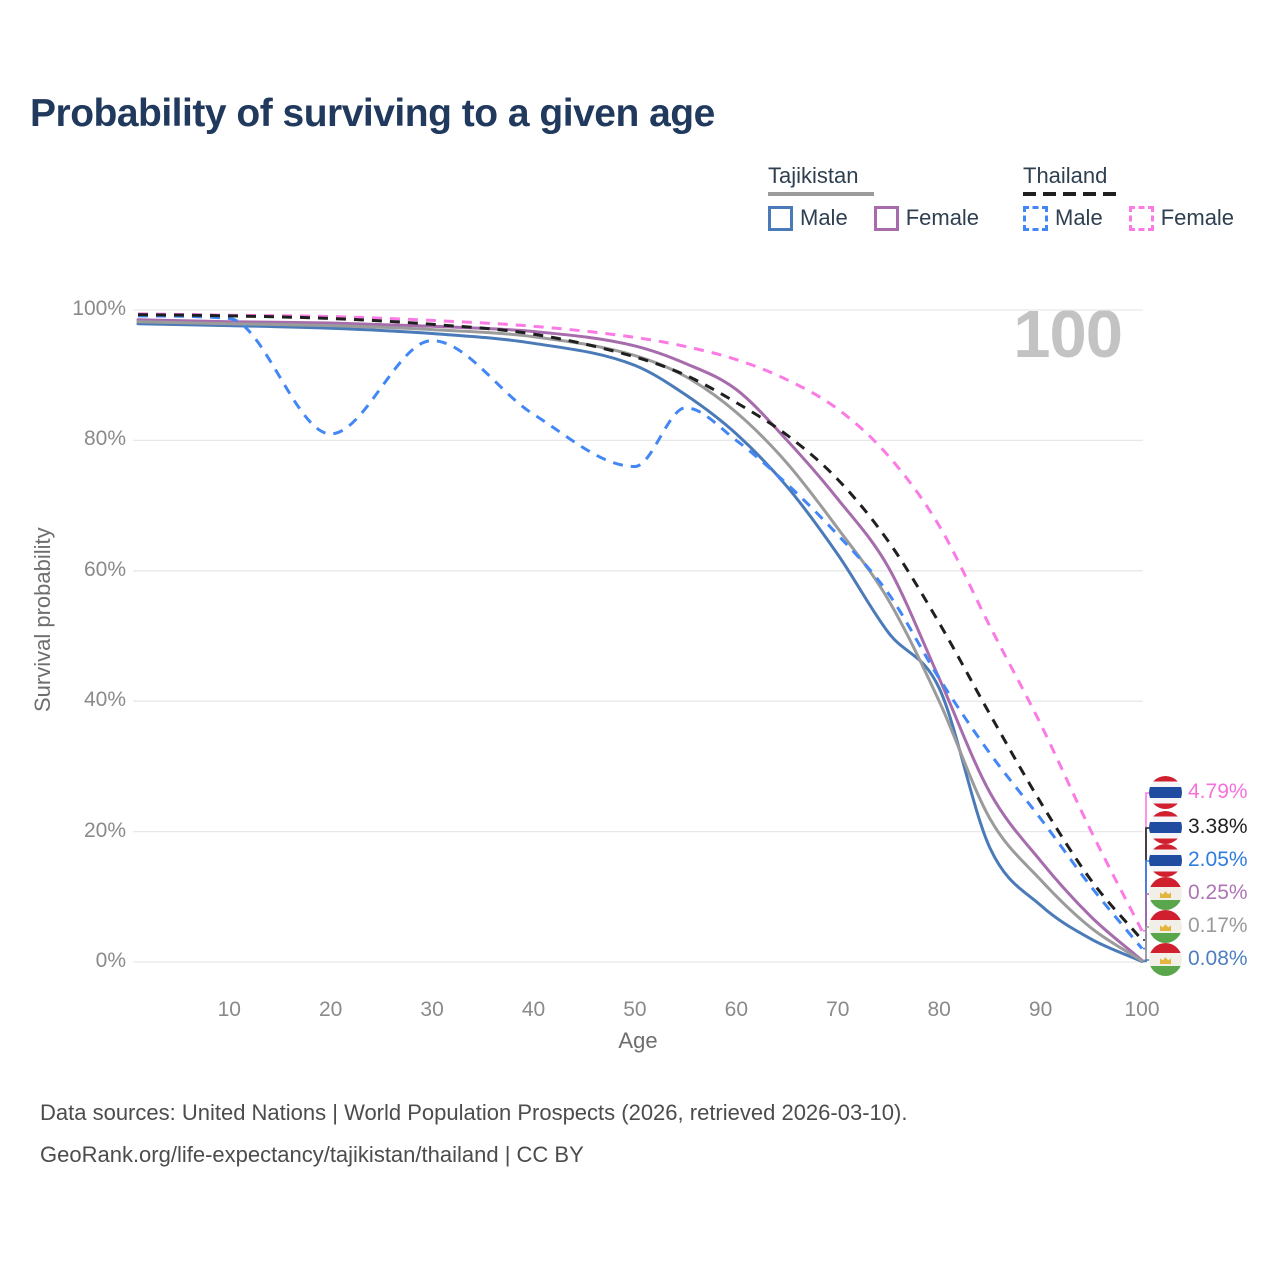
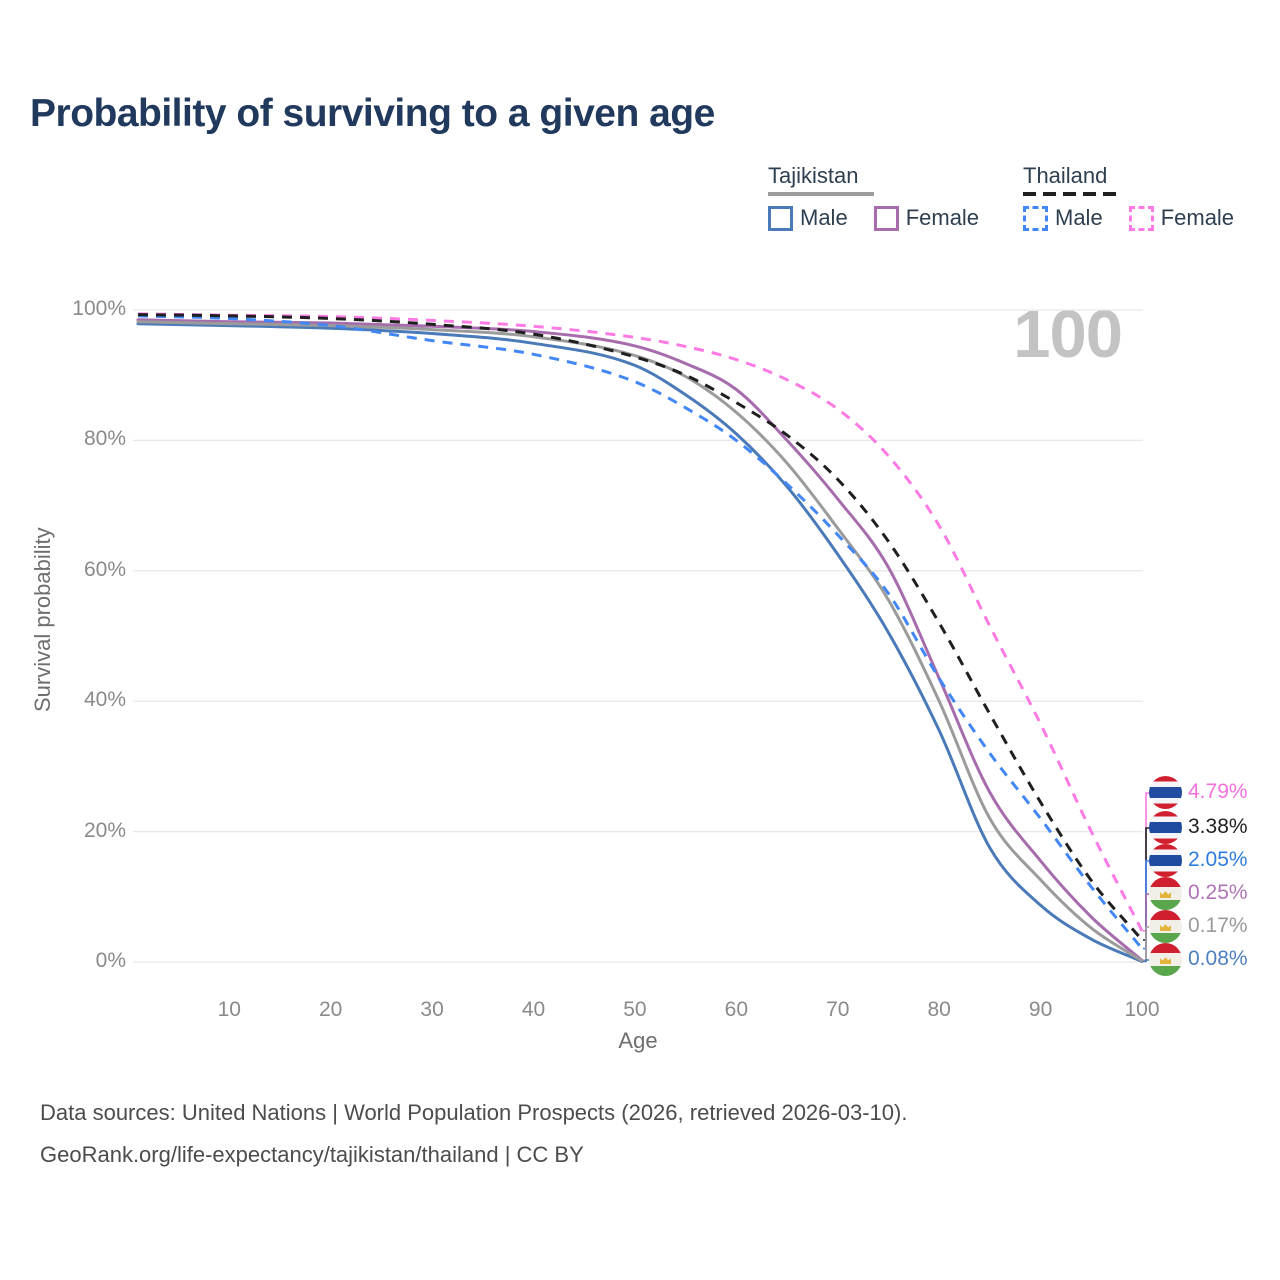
Thailand Male/20: 81% -> 98%
Thailand Male/40: 84% -> 93%
Thailand Male/50: 76% -> 89%
Tajikistan Male/80: 42% -> 36%
